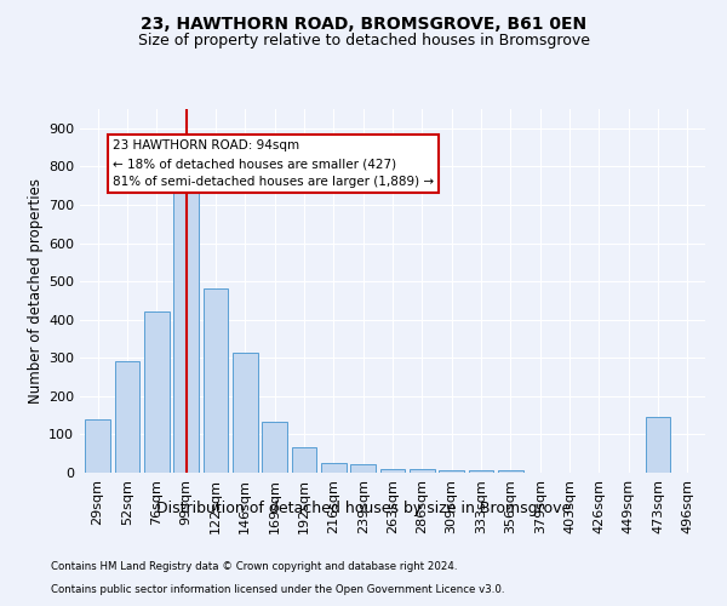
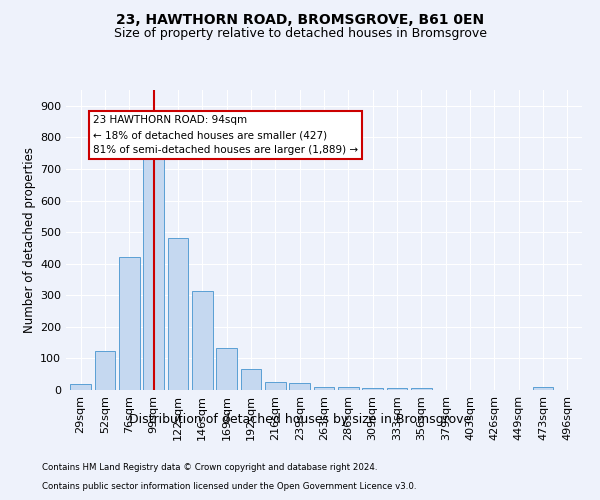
29sqm: 140 -> 20
52sqm: 290 -> 122
473sqm: 145 -> 10
